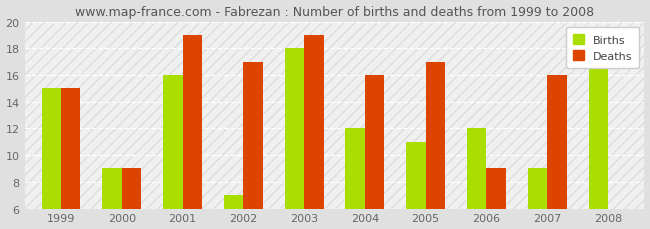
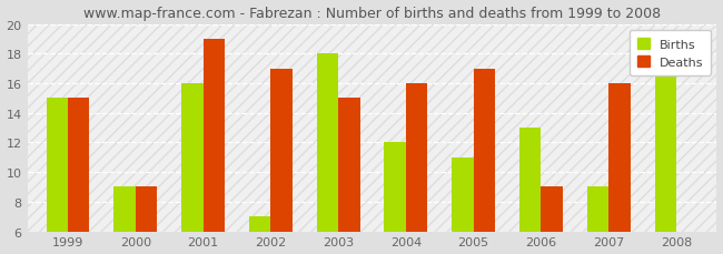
Deaths/2003: 19 -> 15
Births/2006: 12 -> 13
